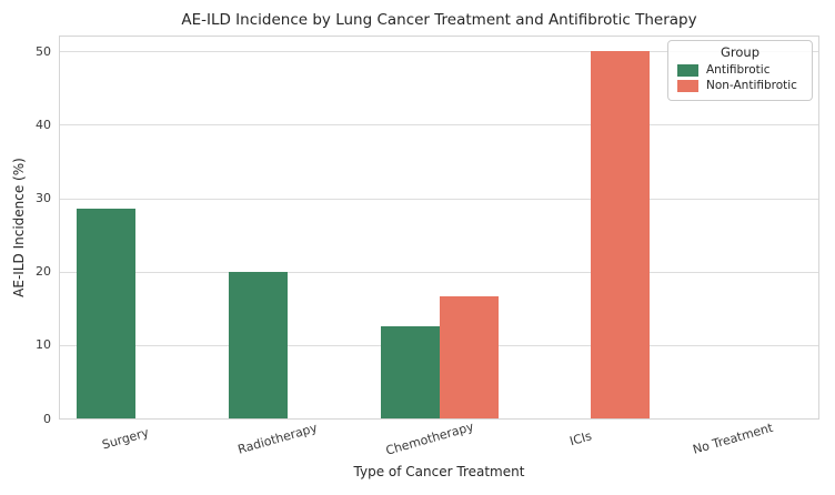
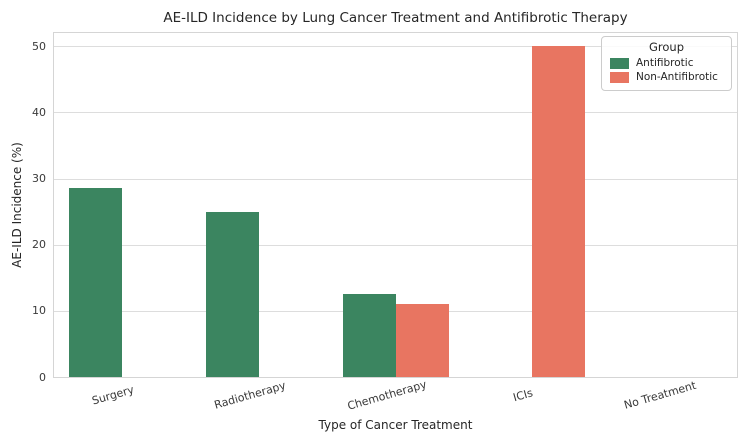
Antifibrotic/Radiotherapy: 20 -> 25
Non-Antifibrotic/Chemotherapy: 17 -> 11
